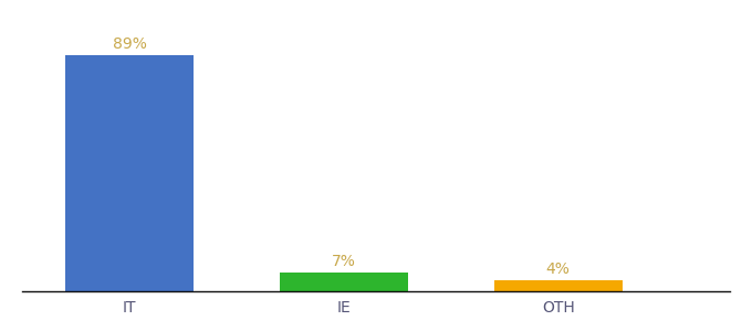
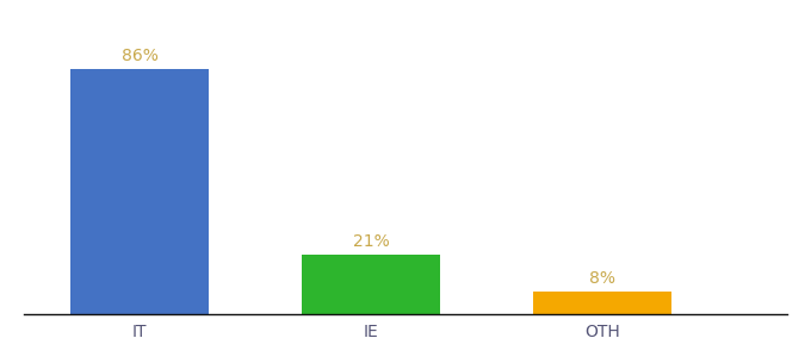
IT: 89% -> 86%
IE: 7% -> 21%
OTH: 4% -> 8%
